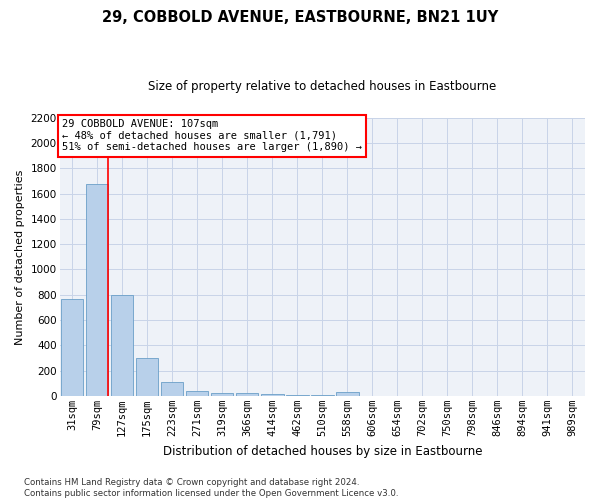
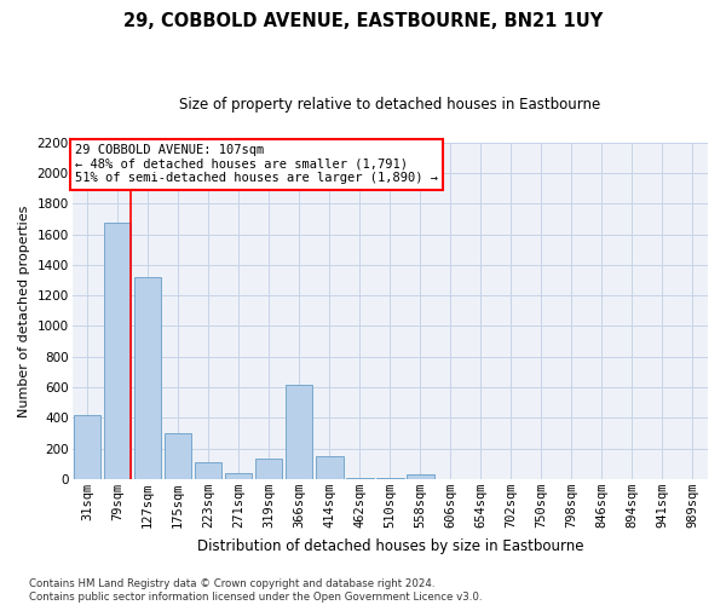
31sqm: 770 -> 420
127sqm: 800 -> 1320
319sqm: 20 -> 130
366sqm: 20 -> 620
414sqm: 20 -> 150
